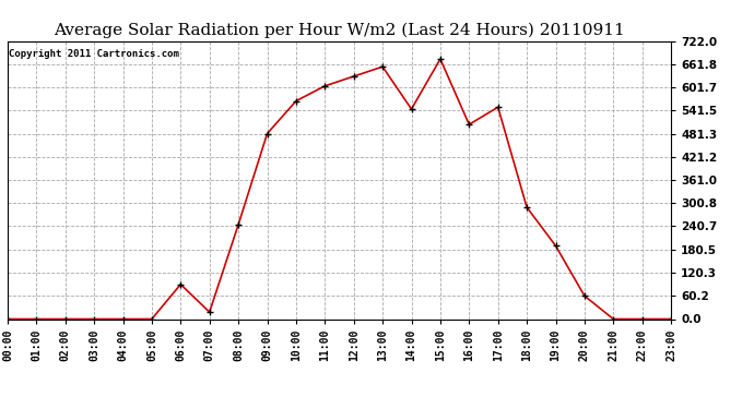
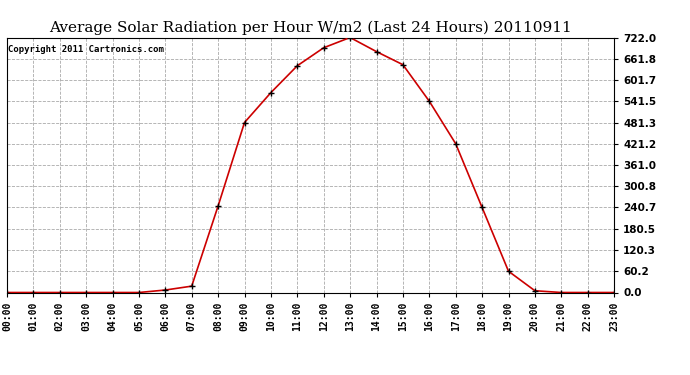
06:00: 90 -> 7
11:00: 605 -> 642
12:00: 630 -> 693
13:00: 655 -> 722
14:00: 545 -> 682
15:00: 675 -> 645
16:00: 505 -> 542
17:00: 550 -> 421
18:00: 290 -> 241
19:00: 190 -> 60
20:00: 60 -> 5
